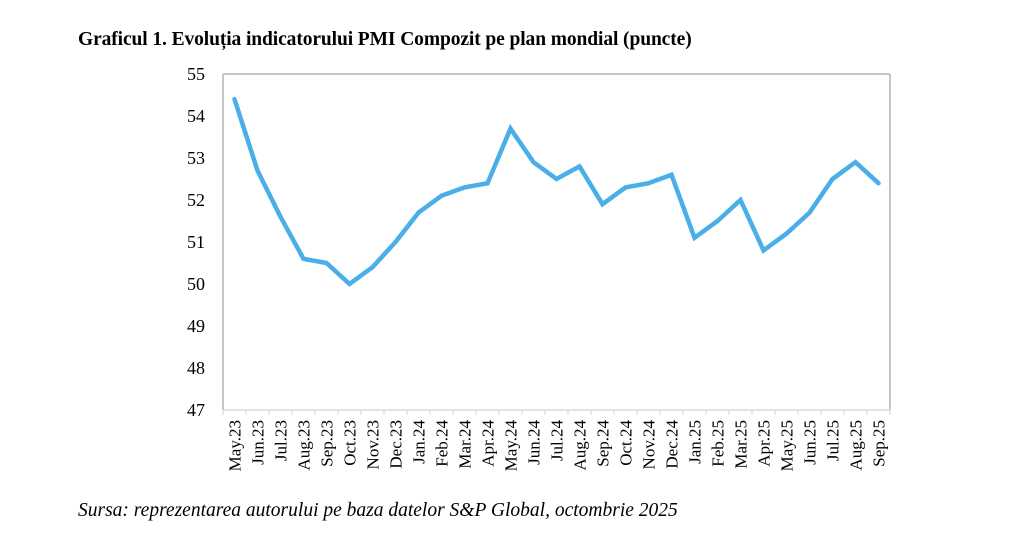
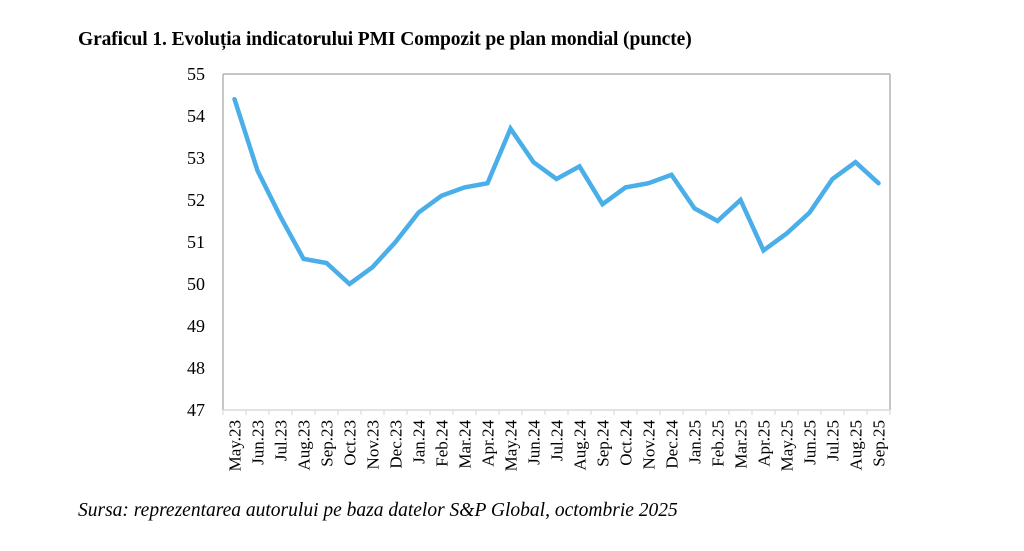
Jan.25: 51.1 -> 51.8
